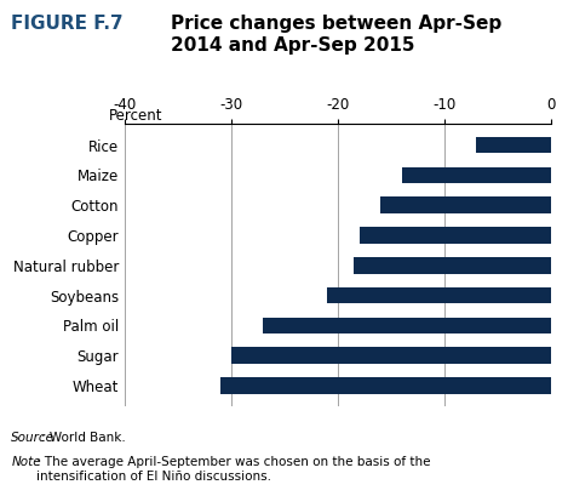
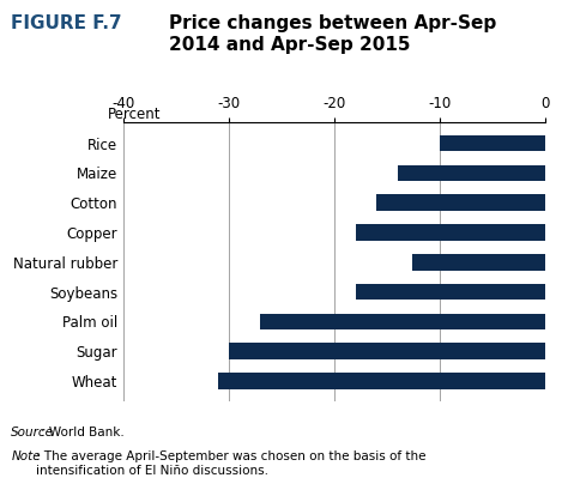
Rice: -7.0 -> -10.0
Natural rubber: -18.5 -> -12.6
Soybeans: -21.0 -> -18.0
